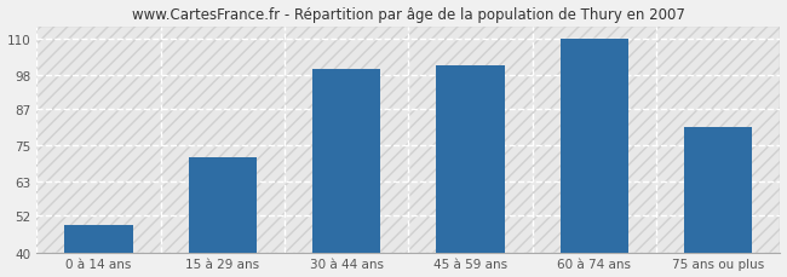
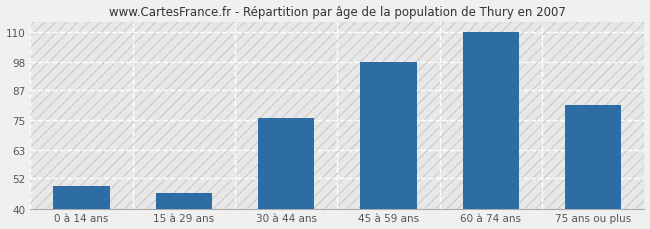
15 à 29 ans: 71 -> 46
30 à 44 ans: 100 -> 76
45 à 59 ans: 101 -> 98
